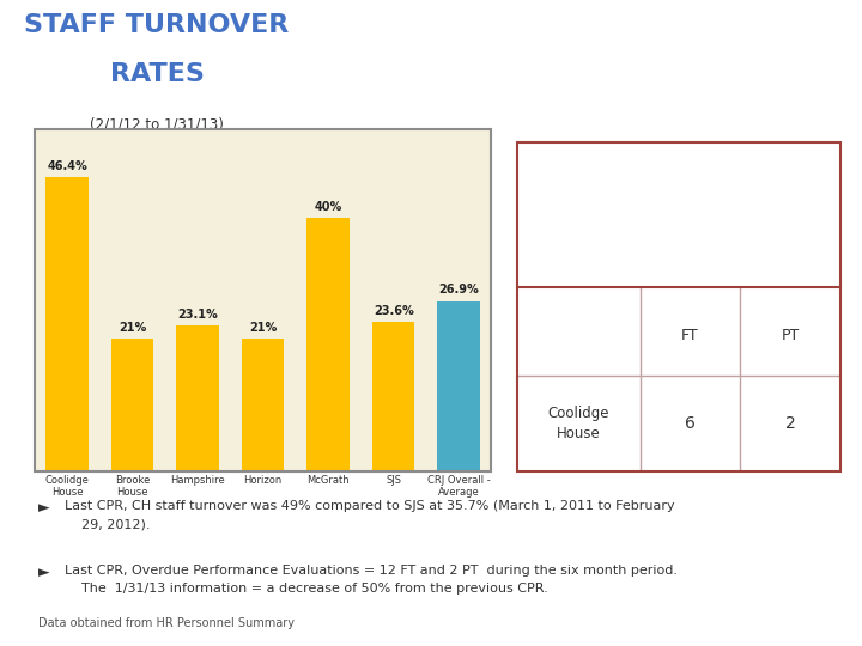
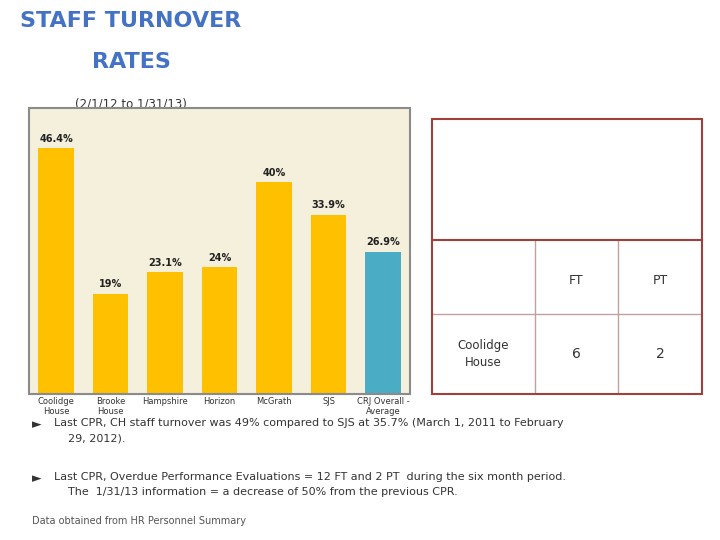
Brooke House: 21% -> 19%
Horizon: 21% -> 24%
SJS: 23.6% -> 33.9%
